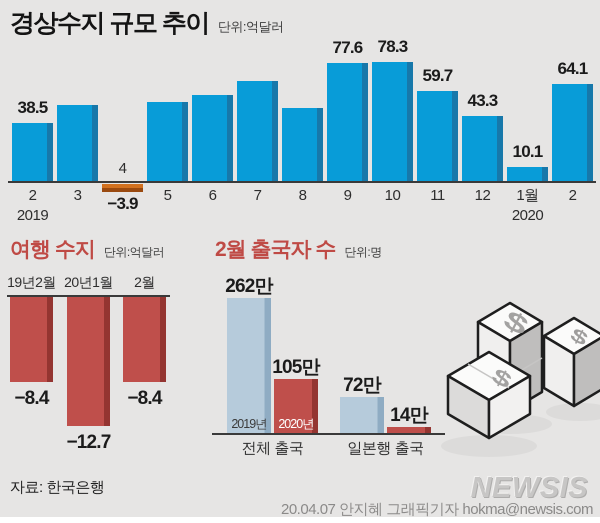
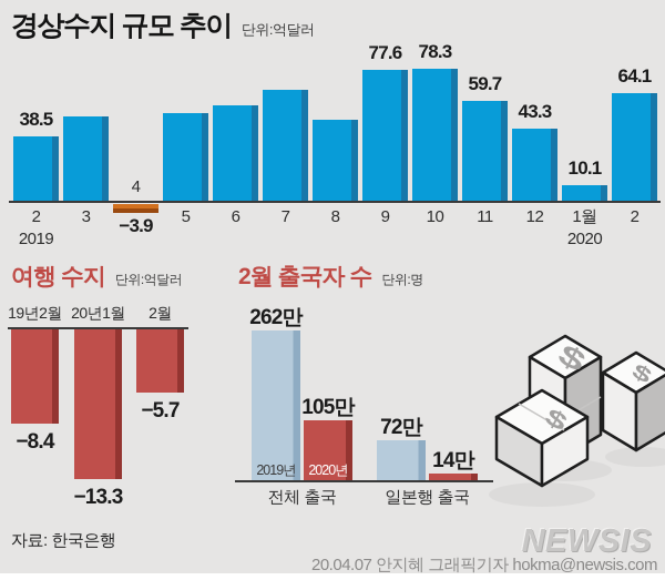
여행 수지/20년1월: −12.7 -> −13.3
여행 수지/2월: −8.4 -> −5.7
